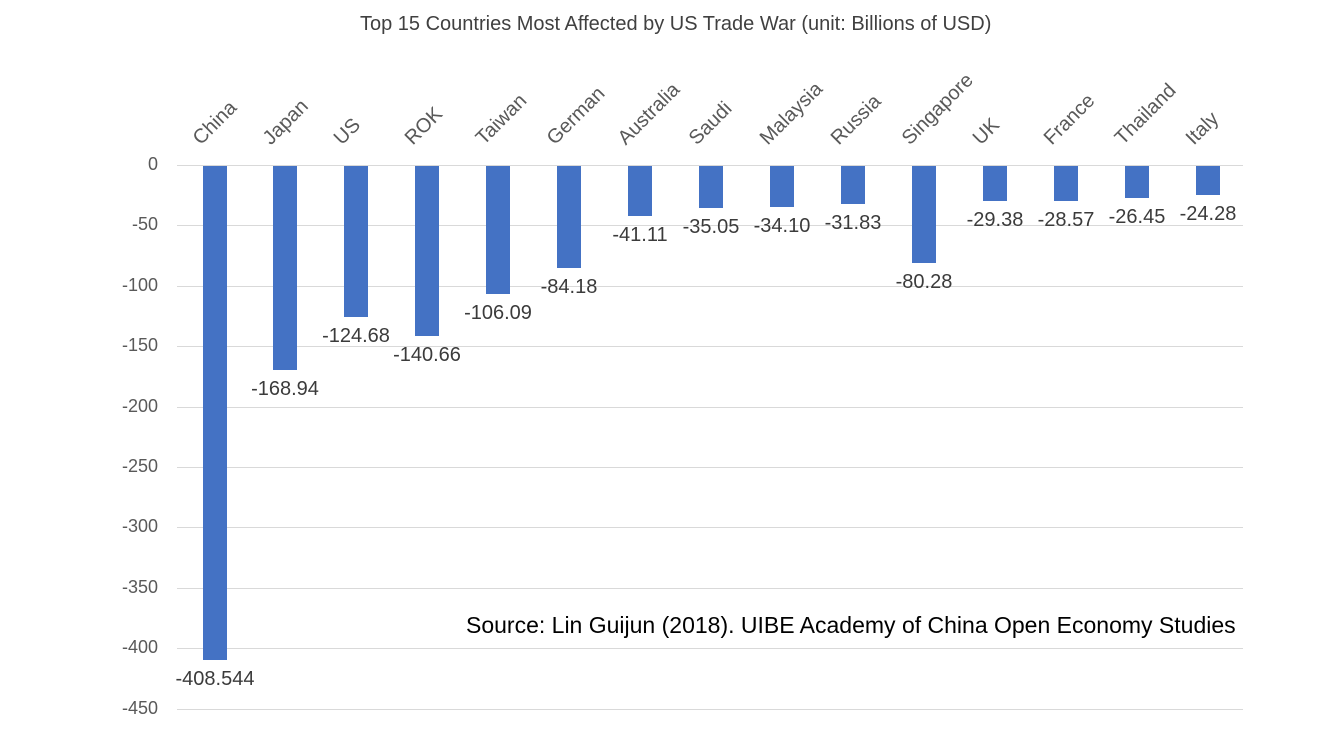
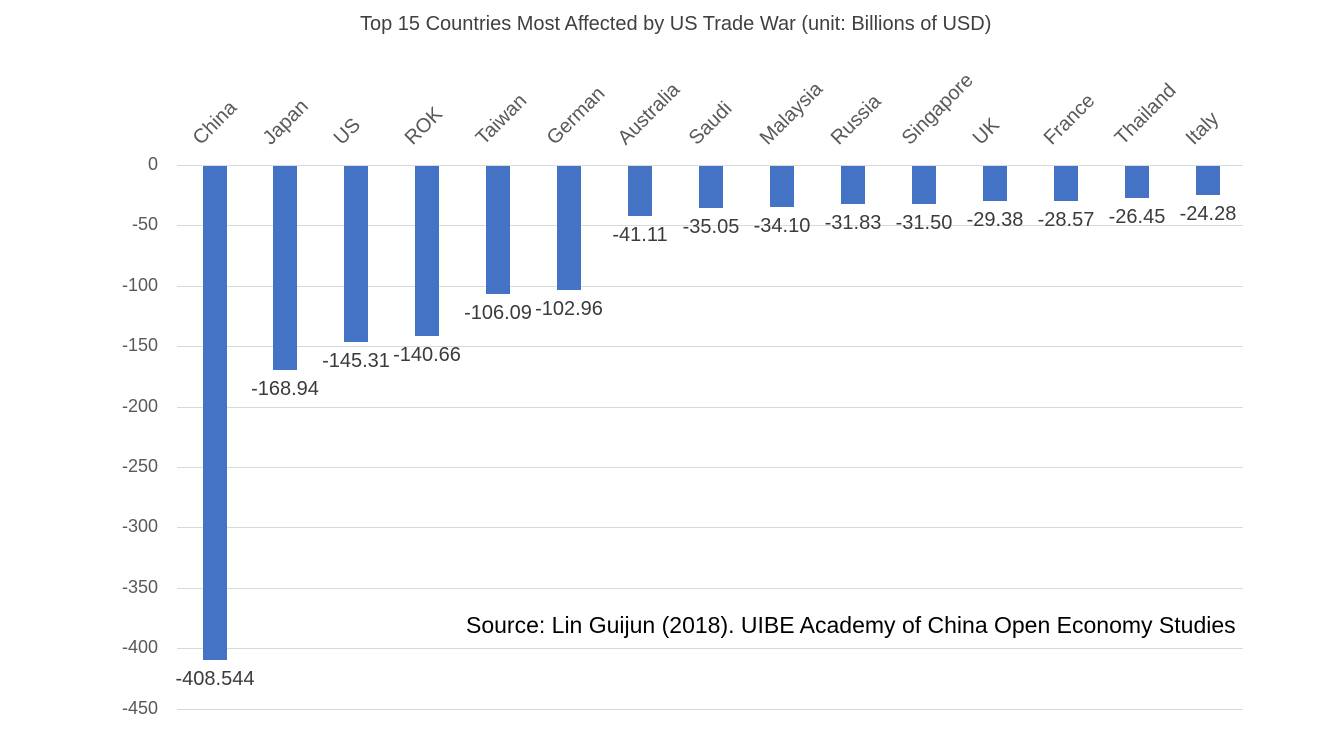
US: -124.68 -> -145.31
German: -84.18 -> -102.96
Singapore: -80.28 -> -31.50
